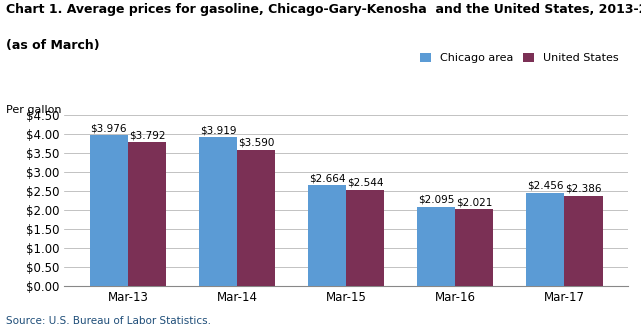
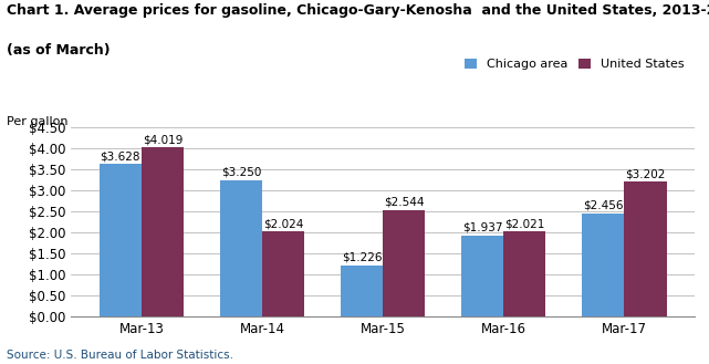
Chicago area/Mar-13: $3.976 -> $3.628
United States/Mar-13: $3.792 -> $4.019
Chicago area/Mar-14: $3.919 -> $3.250
United States/Mar-14: $3.590 -> $2.024
Chicago area/Mar-15: $2.664 -> $1.226
Chicago area/Mar-16: $2.095 -> $1.937
United States/Mar-17: $2.386 -> $3.202
